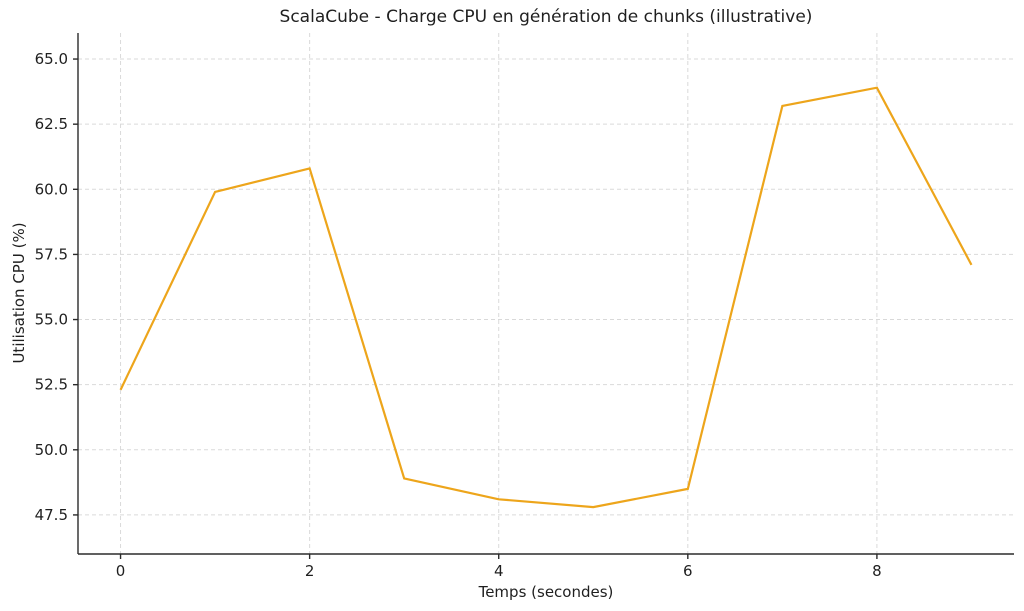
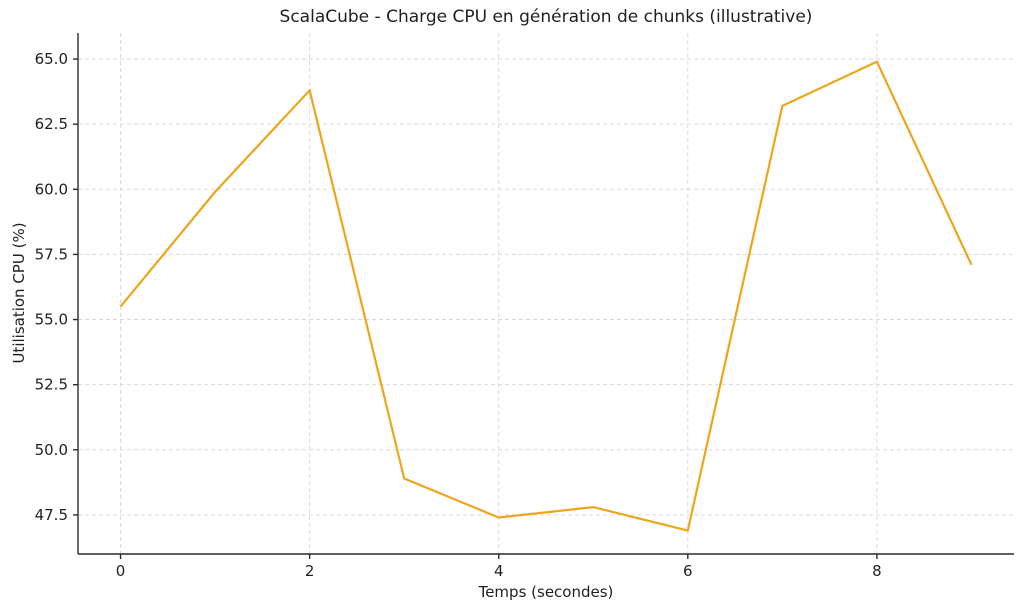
0: 52.3 -> 55.5
2: 60.8 -> 63.8
4: 48.1 -> 47.4
6: 48.5 -> 46.9
8: 63.9 -> 64.9
